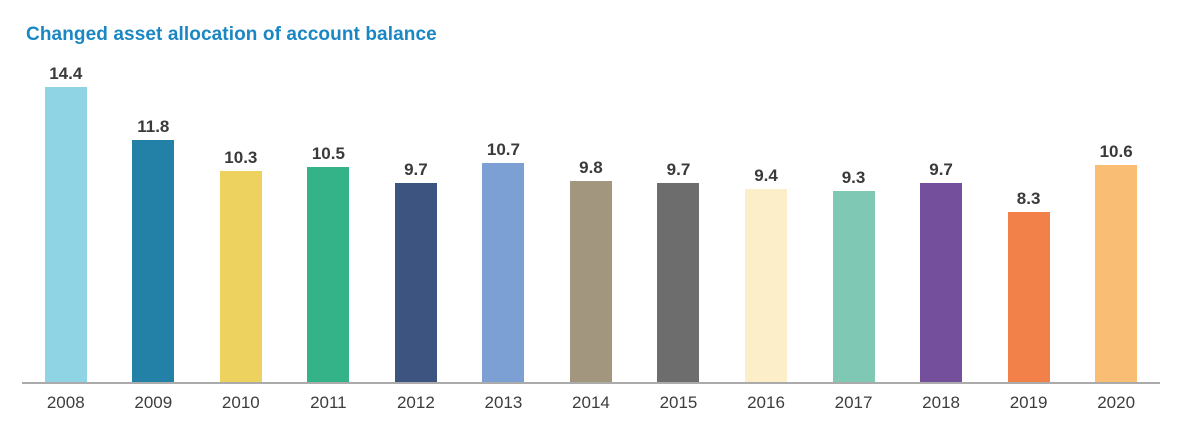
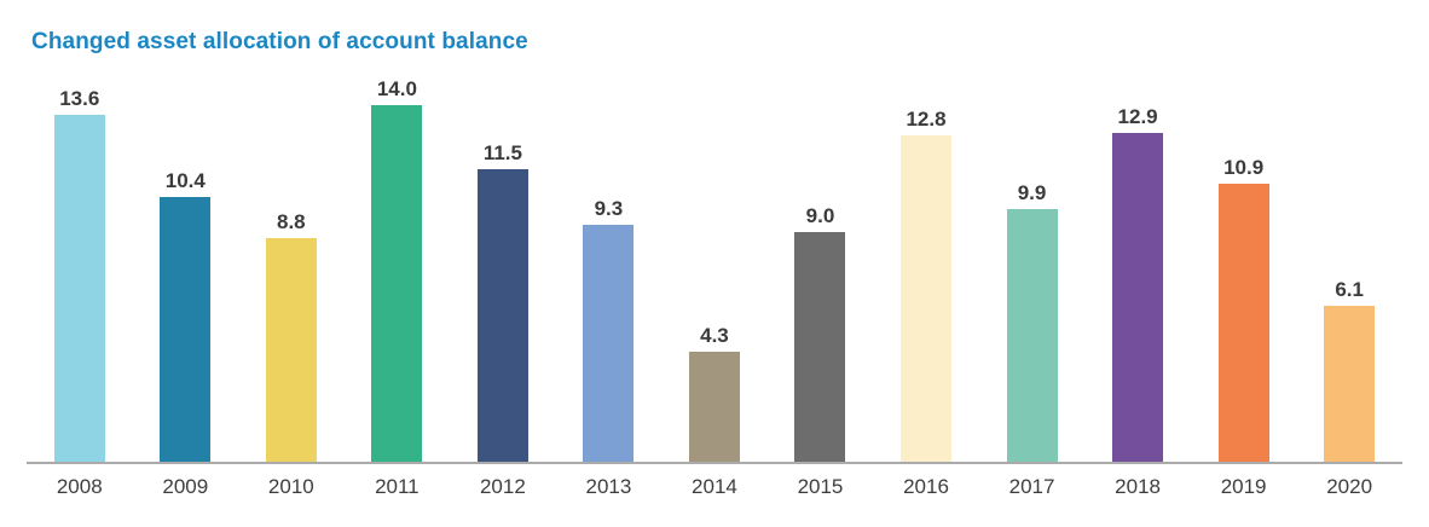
2008: 14.4 -> 13.6
2009: 11.8 -> 10.4
2010: 10.3 -> 8.8
2011: 10.5 -> 14.0
2012: 9.7 -> 11.5
2013: 10.7 -> 9.3
2014: 9.8 -> 4.3
2015: 9.7 -> 9.0
2016: 9.4 -> 12.8
2017: 9.3 -> 9.9
2018: 9.7 -> 12.9
2019: 8.3 -> 10.9
2020: 10.6 -> 6.1
